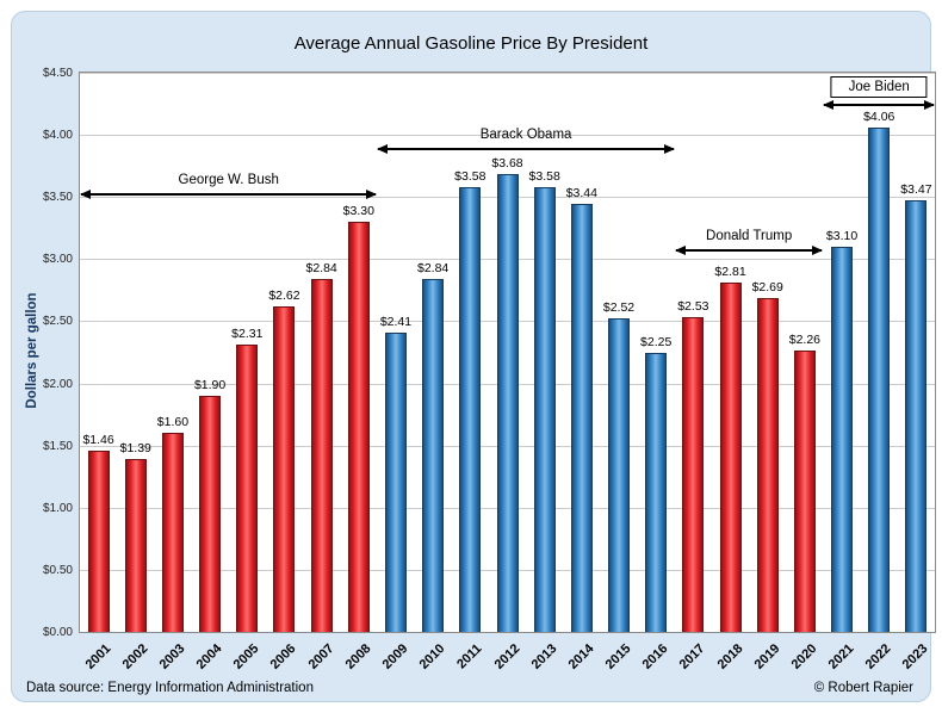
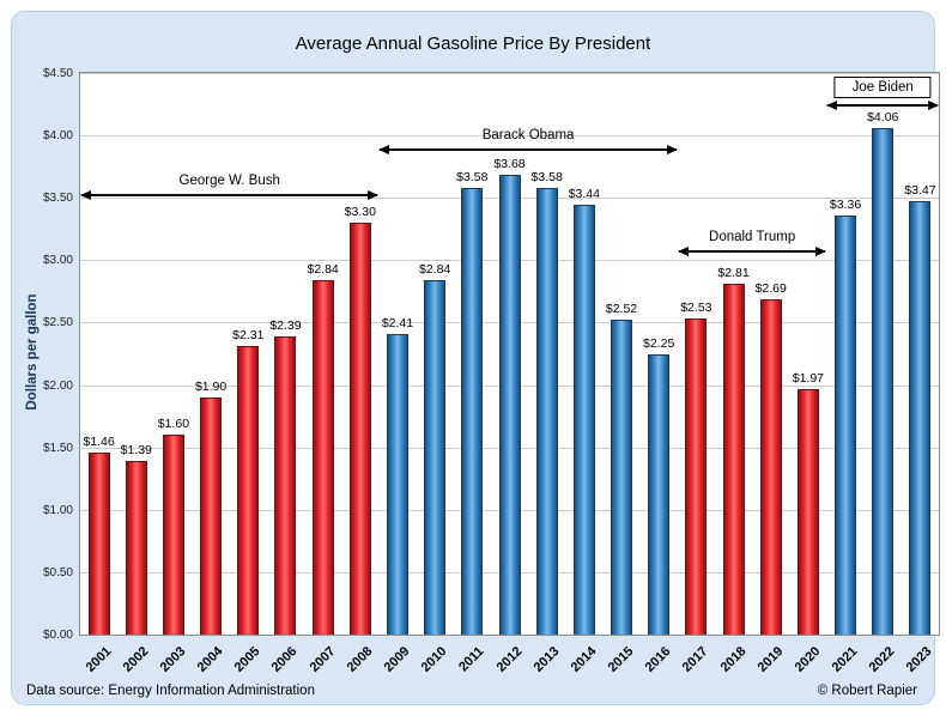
2006: $2.62 -> $2.39
2020: $2.26 -> $1.97
2021: $3.10 -> $3.36
